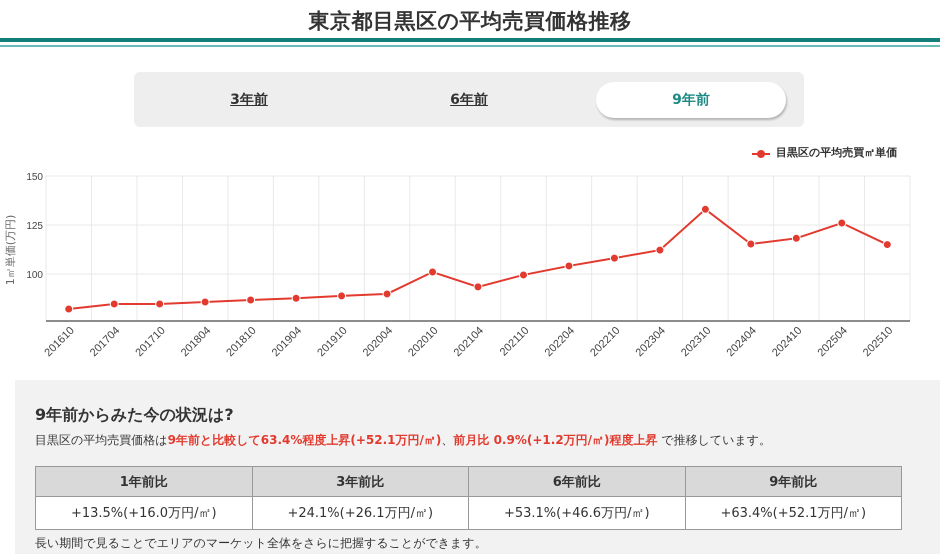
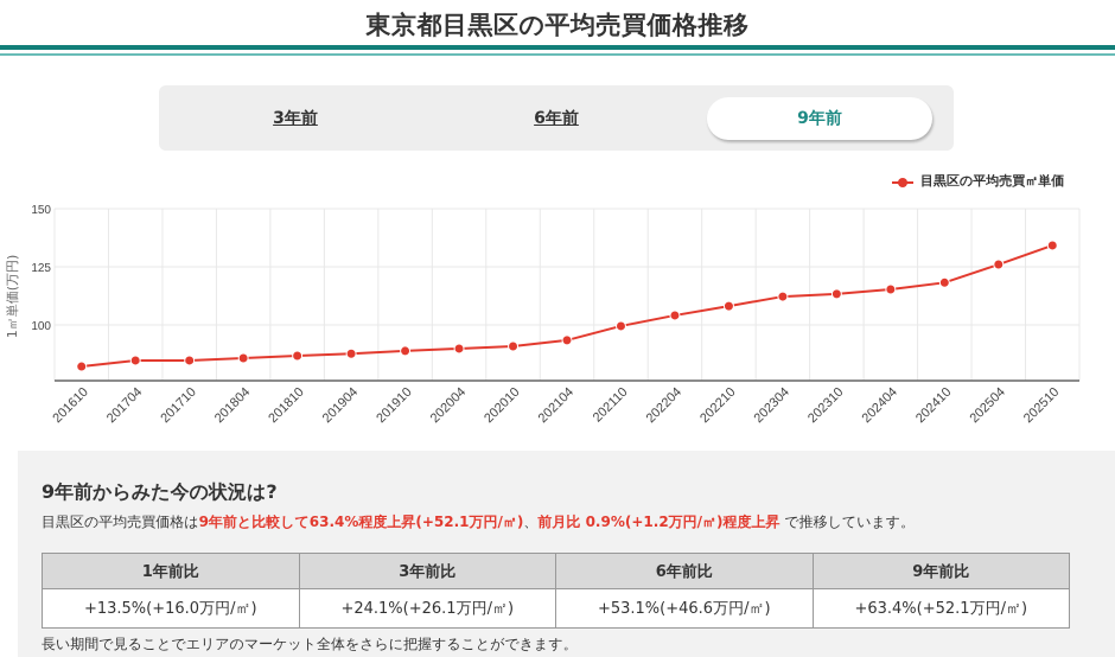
202010: 101 -> 91
202310: 133 -> 113
202510: 115 -> 134
